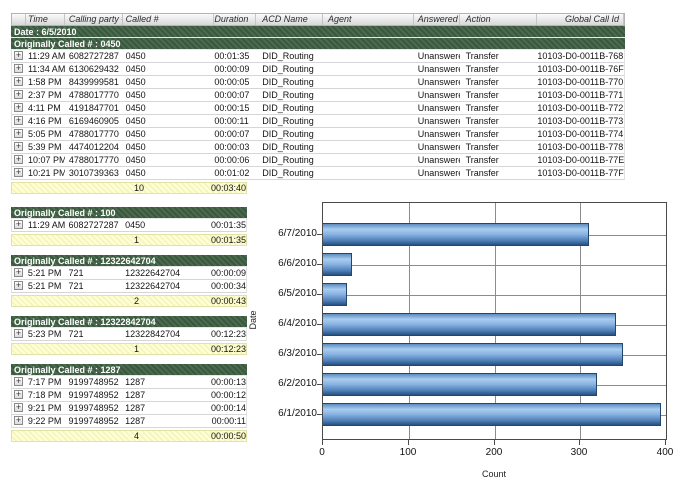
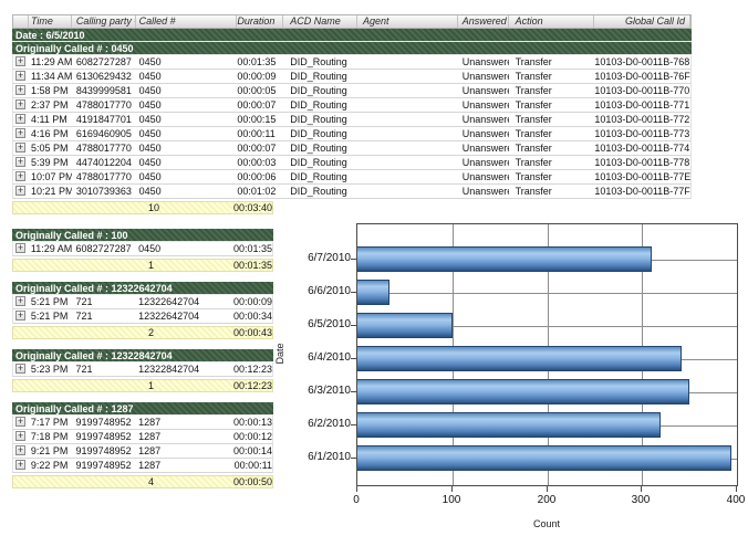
6/5/2010: 30 -> 100
